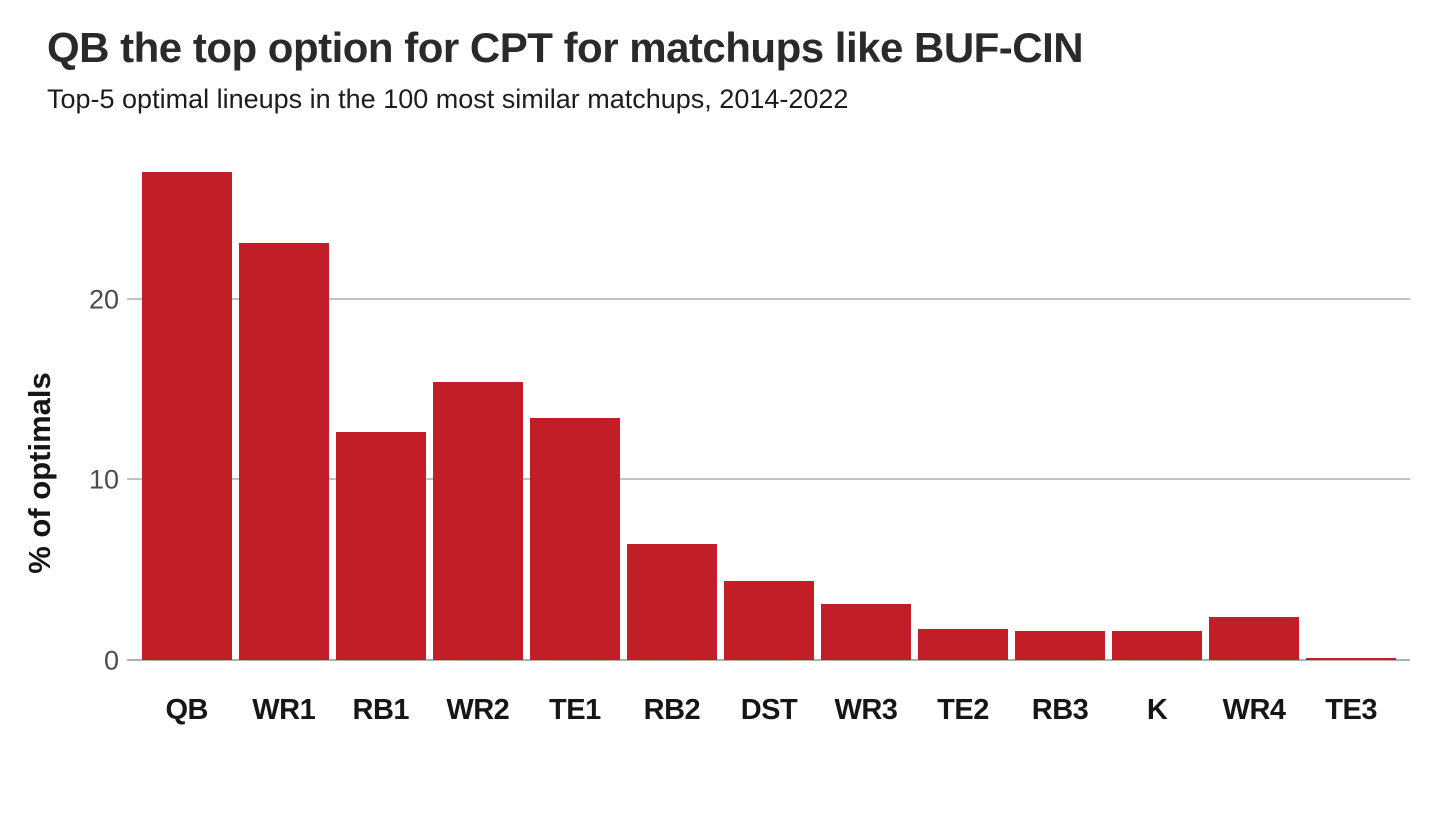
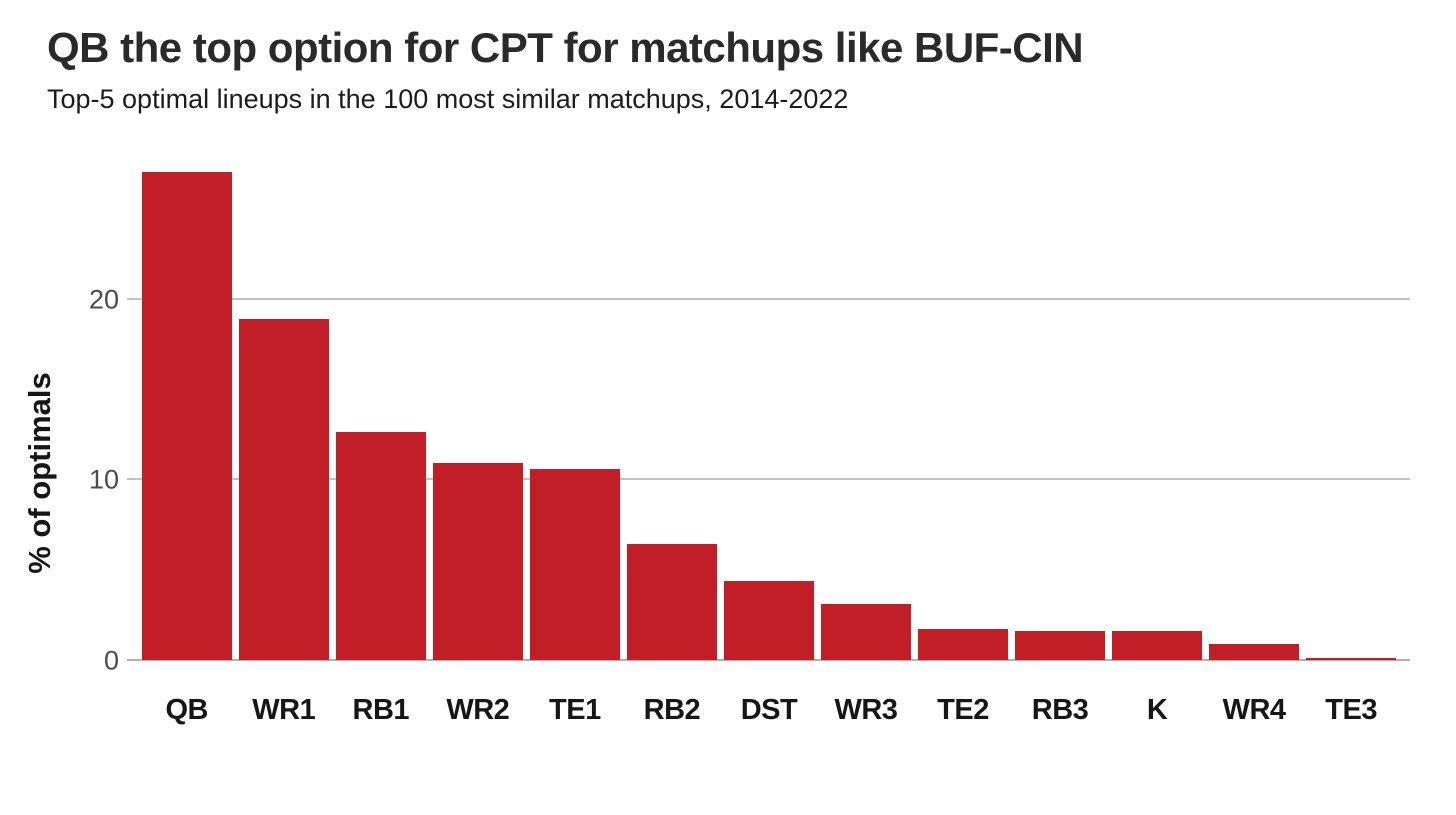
WR1: 23.1 -> 18.9
WR2: 15.4 -> 10.9
TE1: 13.4 -> 10.6
WR4: 2.4 -> 0.9
